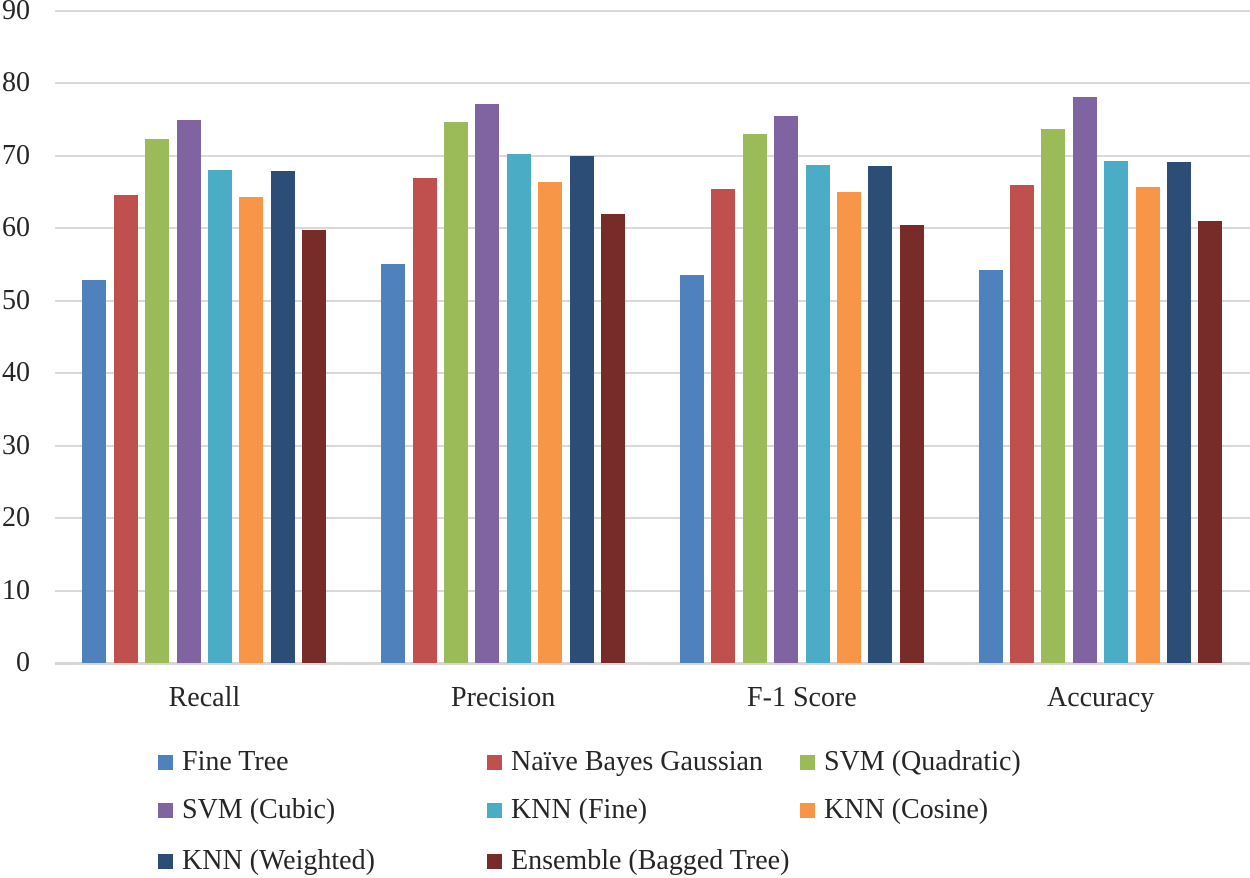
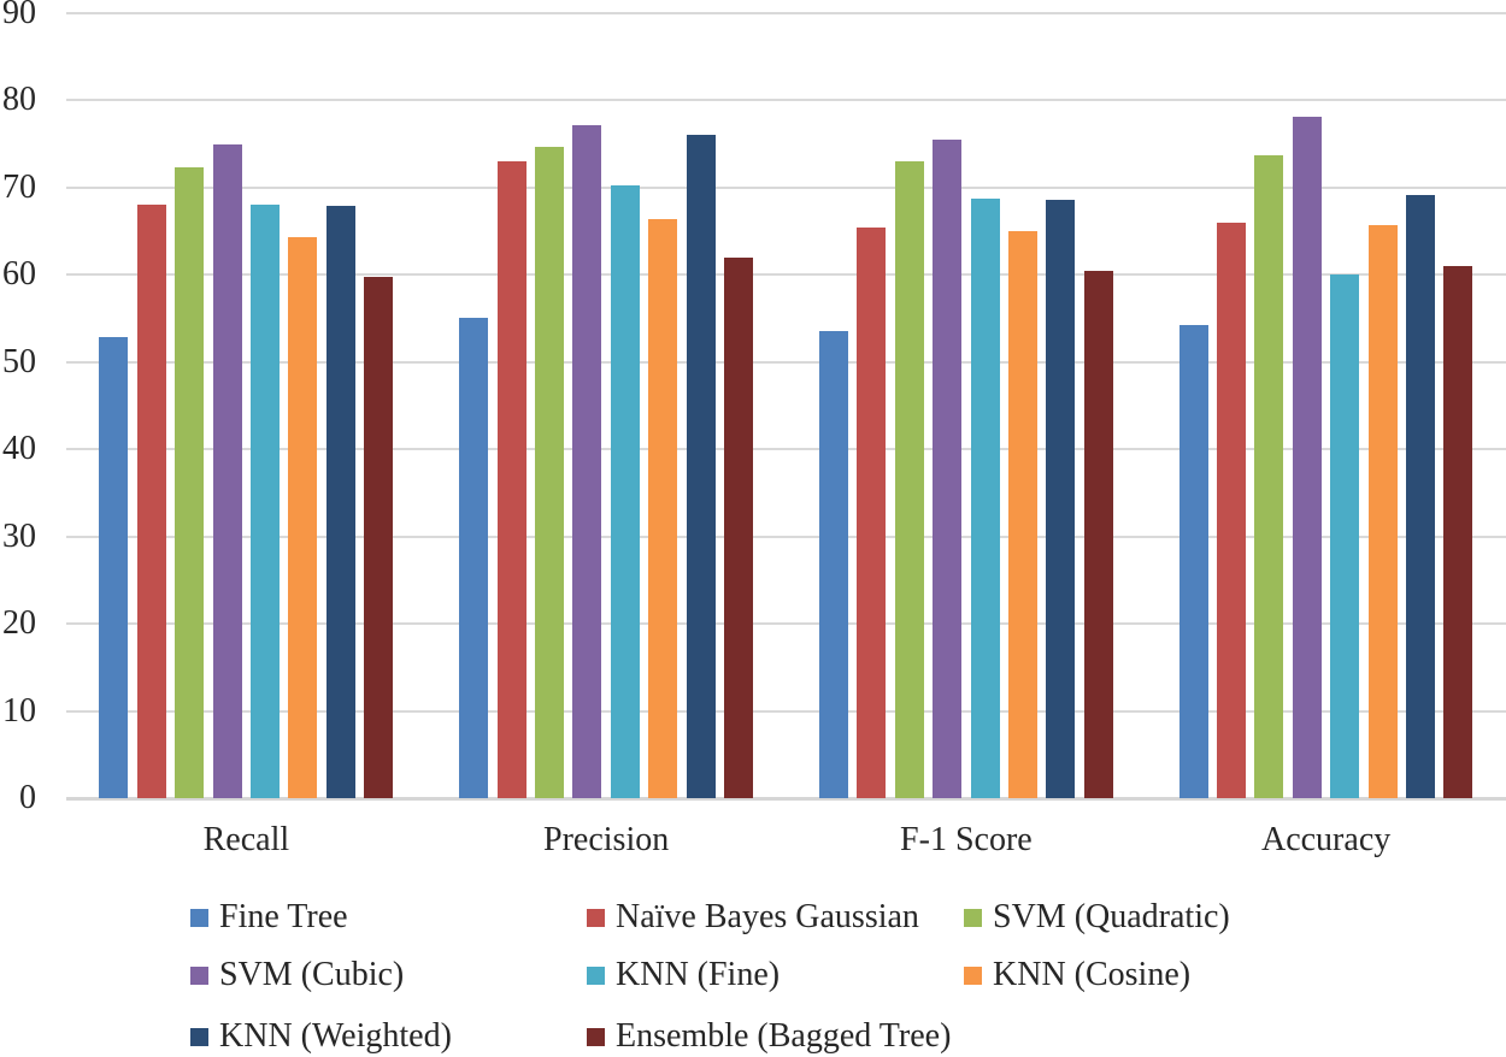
Naïve Bayes Gaussian/Recall: 65 -> 68
Naïve Bayes Gaussian/Precision: 67 -> 73
KNN (Weighted)/Precision: 70 -> 76
KNN (Fine)/Accuracy: 69 -> 60
